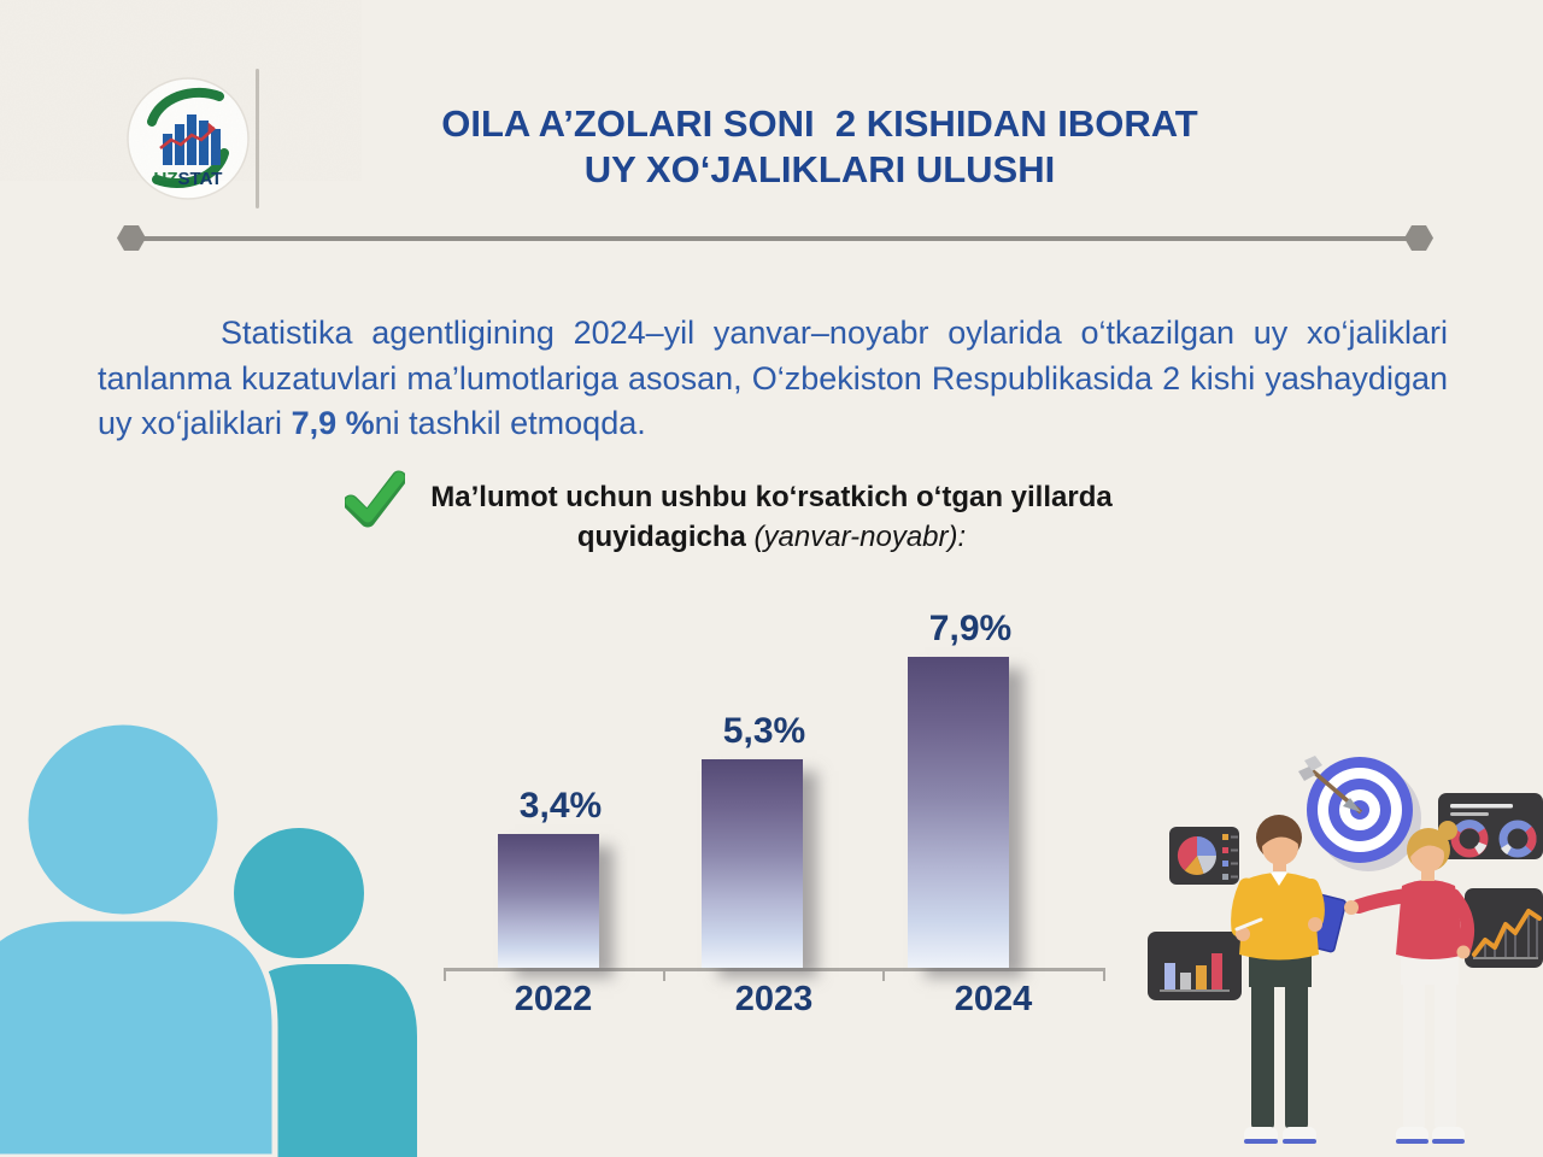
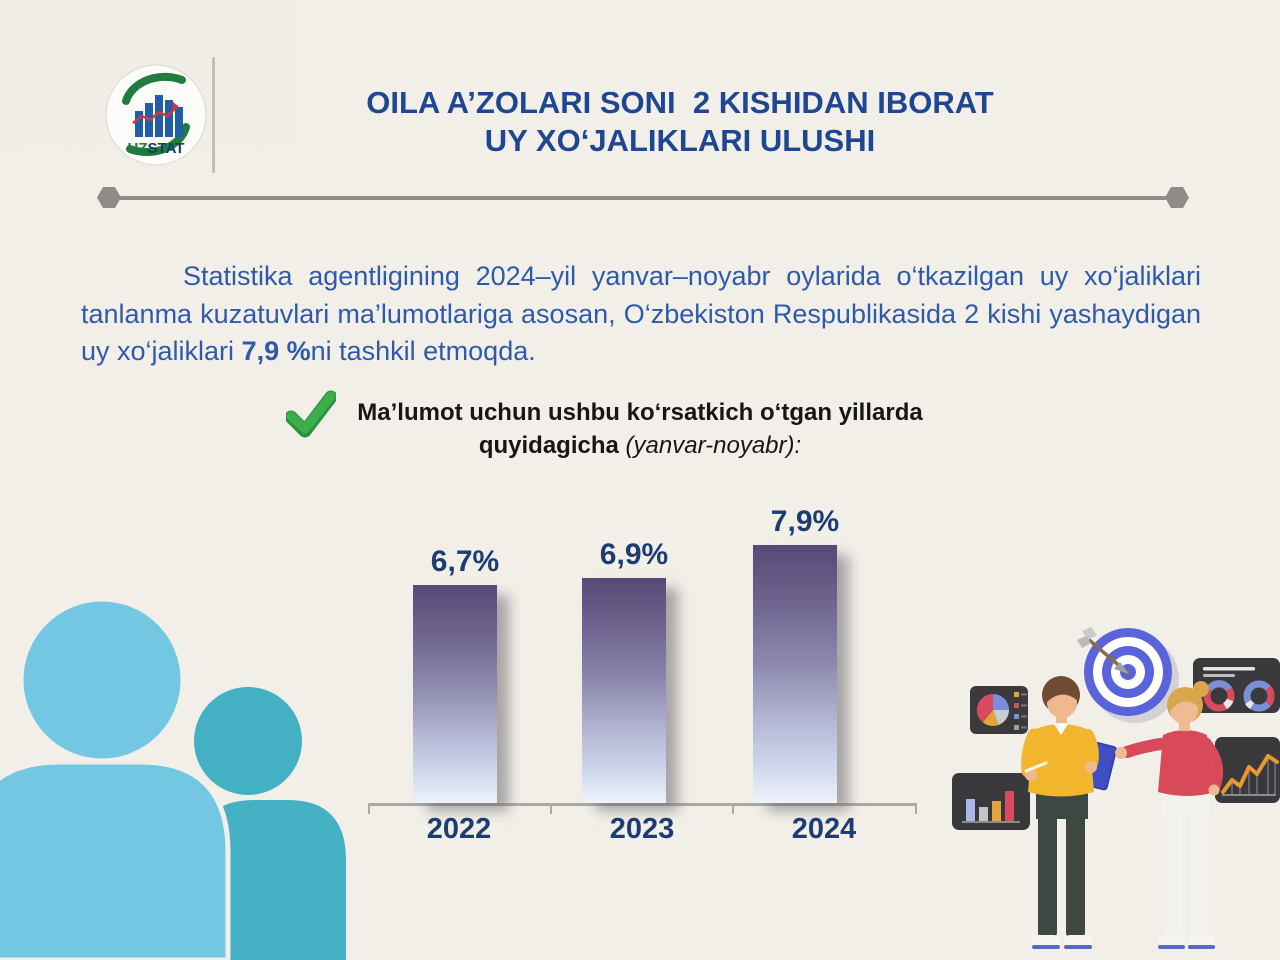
2022: 3,4% -> 6,7%
2023: 5,3% -> 6,9%
